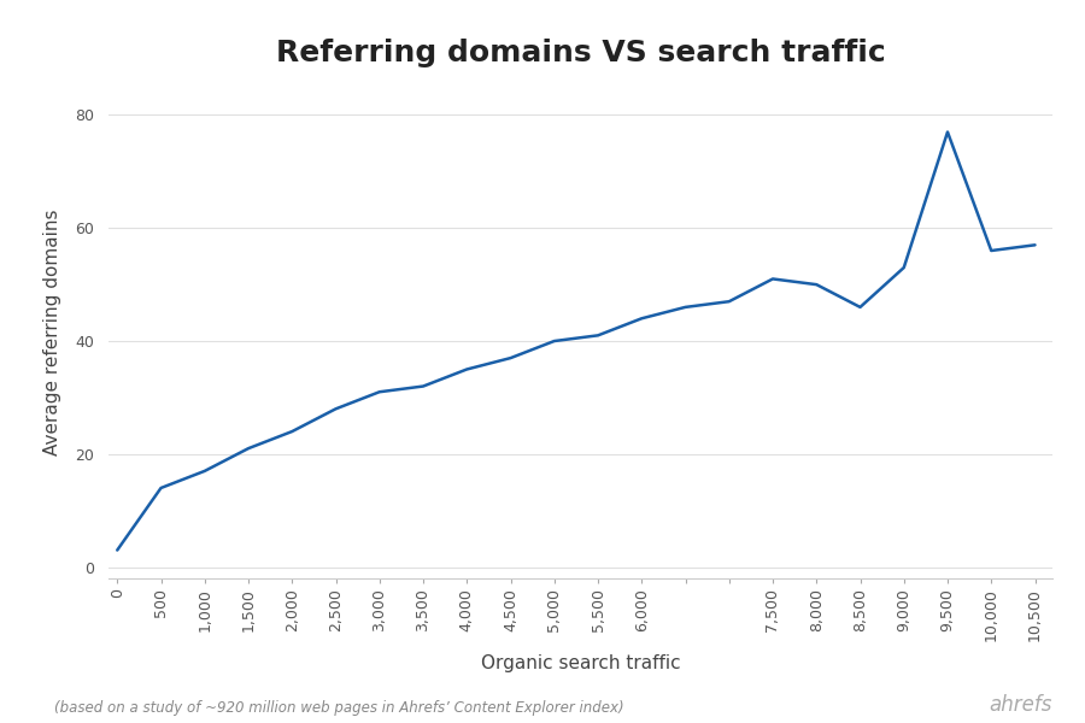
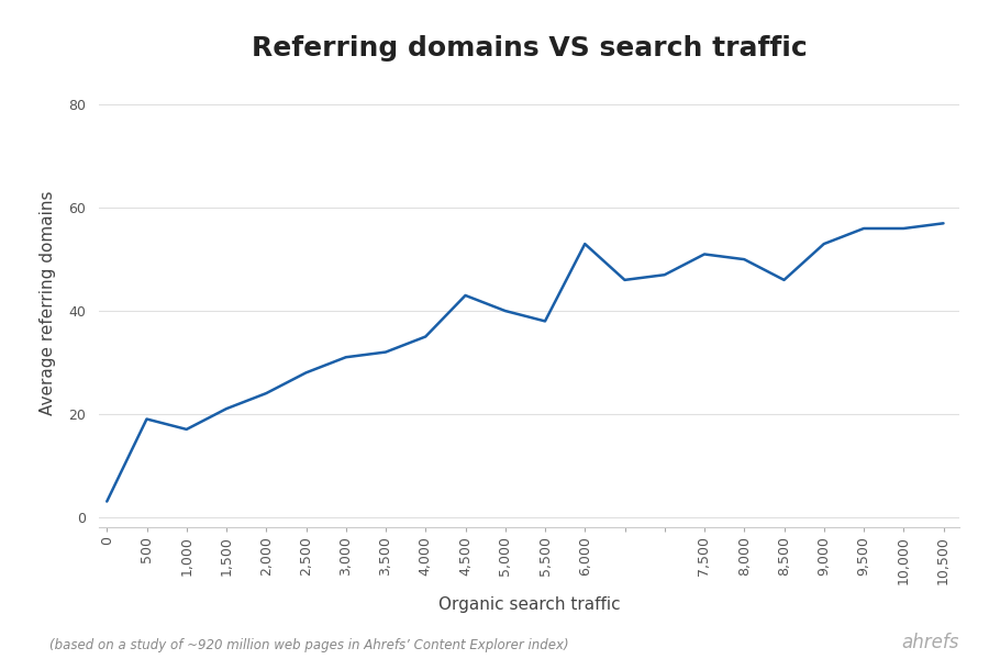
500: 14 -> 19
4,500: 37 -> 43
5,500: 41 -> 38
6,000: 44 -> 53
9,500: 77 -> 56
